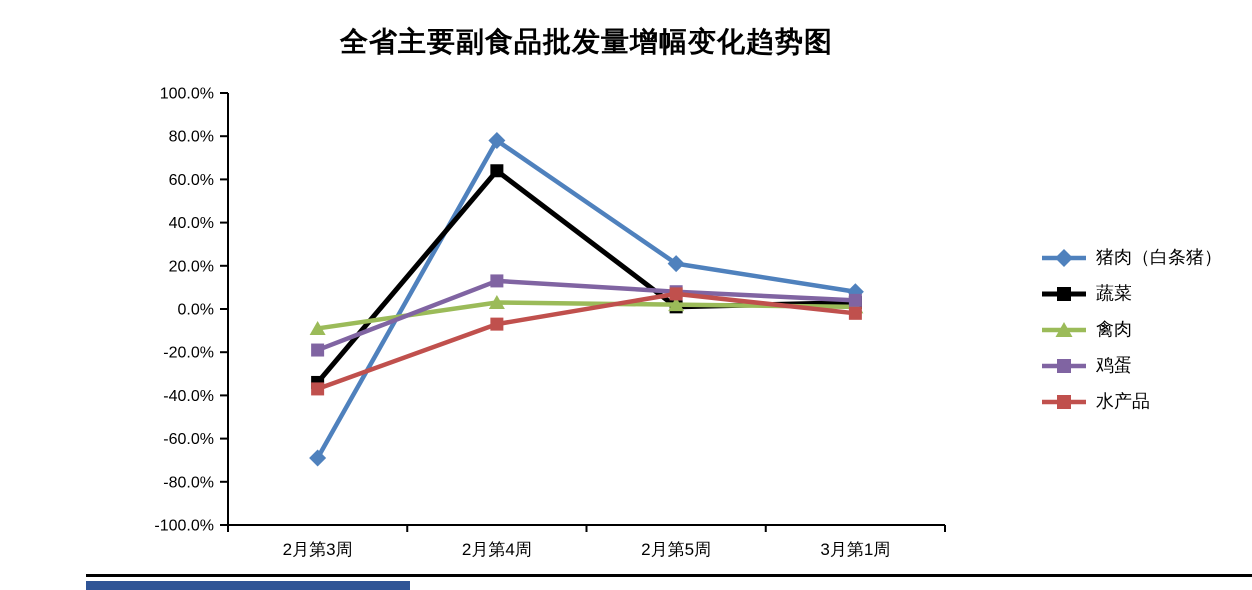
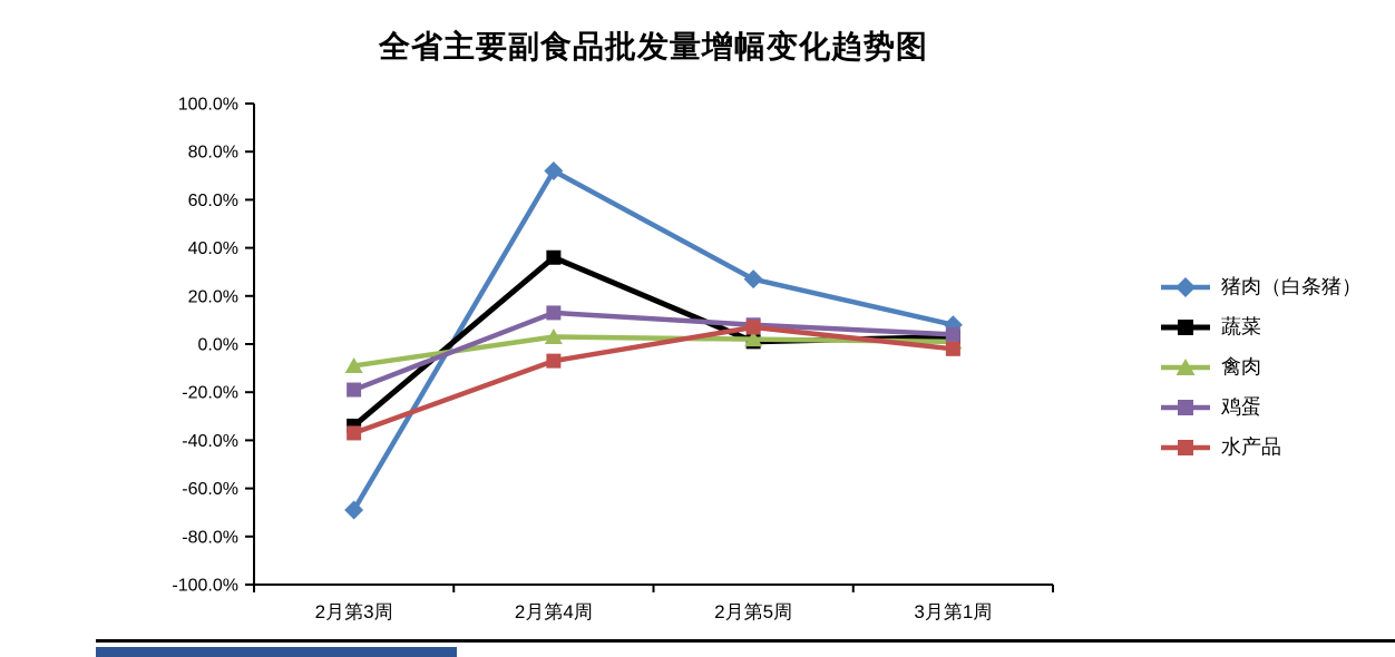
猪肉（白条猪）/2月第4周: 78% -> 72%
蔬菜/2月第4周: 64% -> 36%
猪肉（白条猪）/2月第5周: 21% -> 27%
